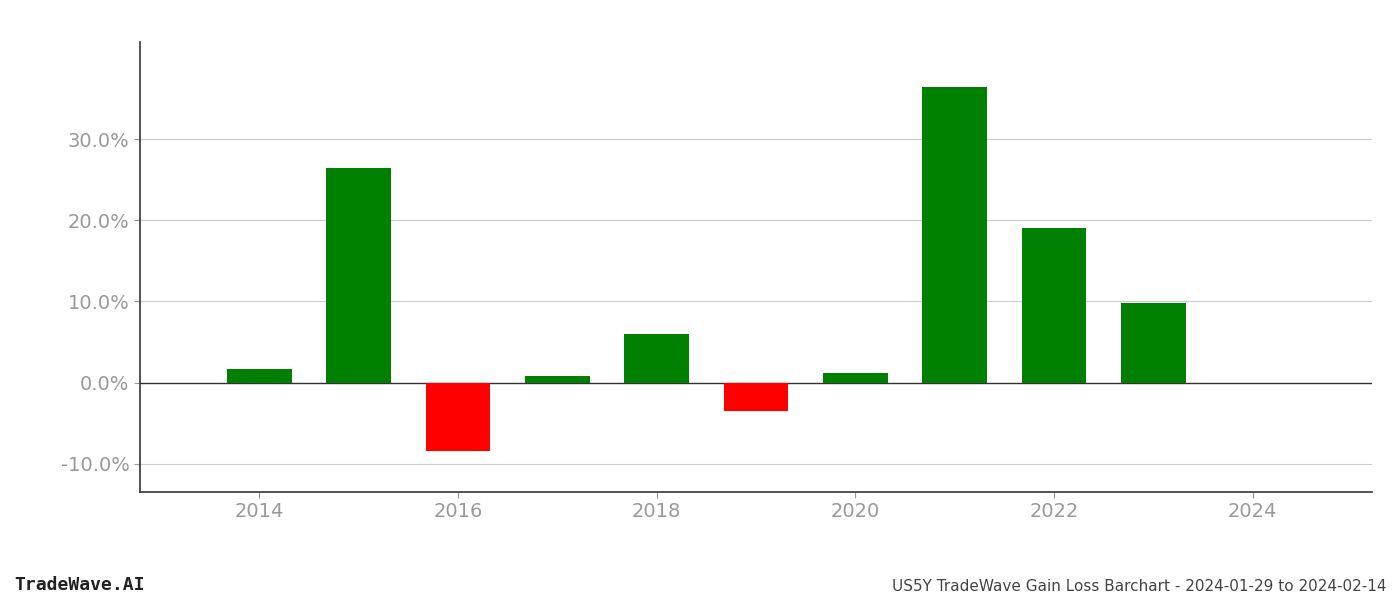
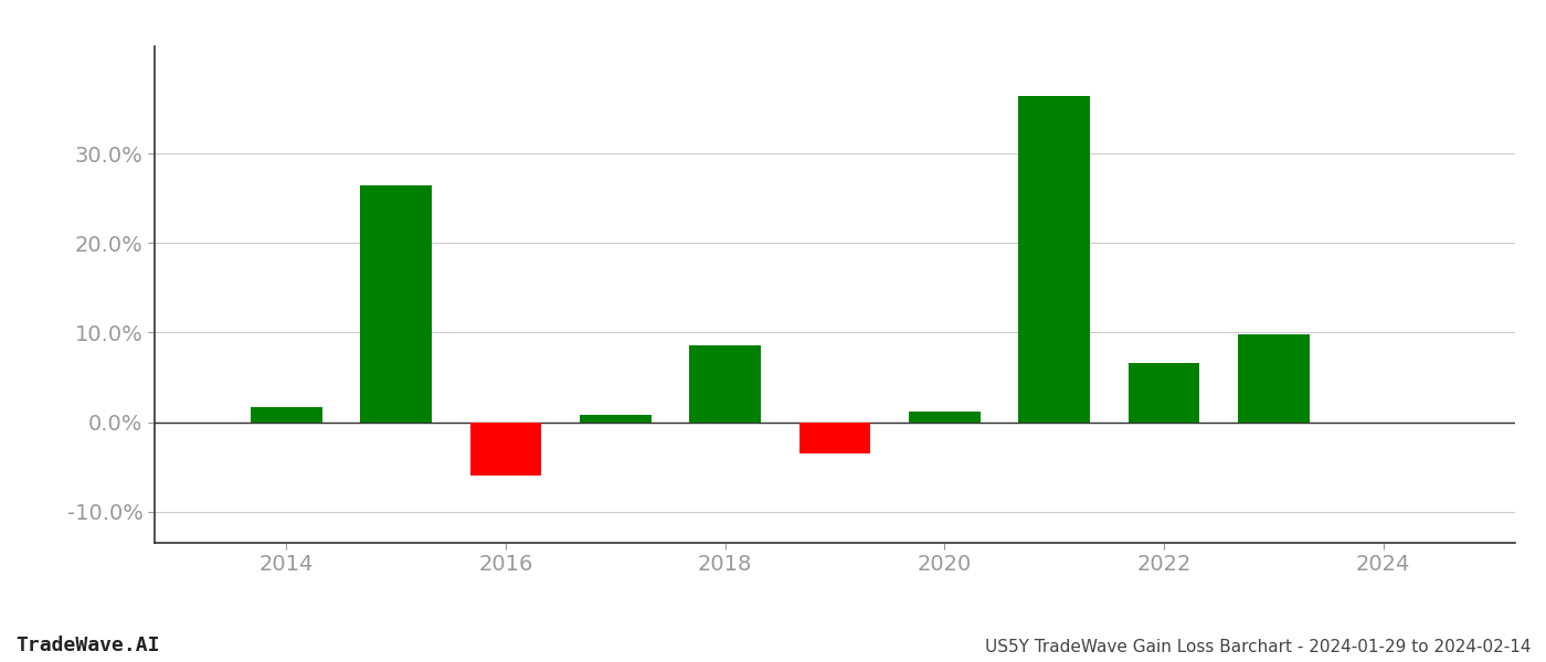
2016: -8.5% -> -6.0%
2018: 6.0% -> 8.6%
2022: 19.0% -> 6.6%
